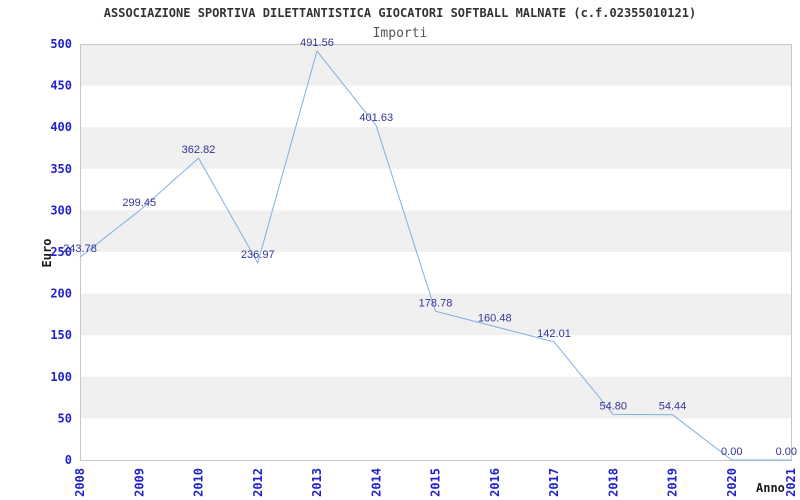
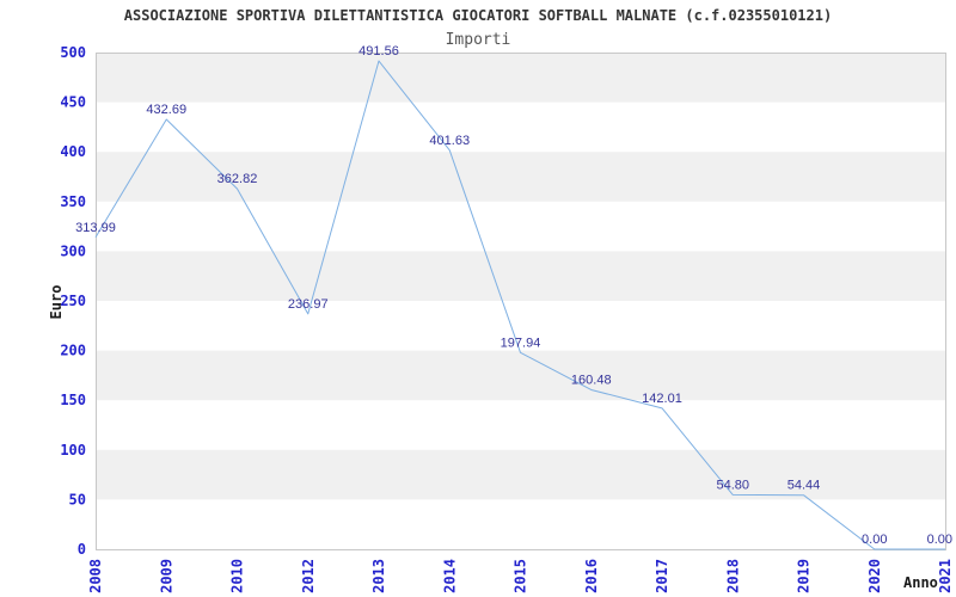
2008: 243.78 -> 313.99
2009: 299.45 -> 432.69
2015: 178.78 -> 197.94
